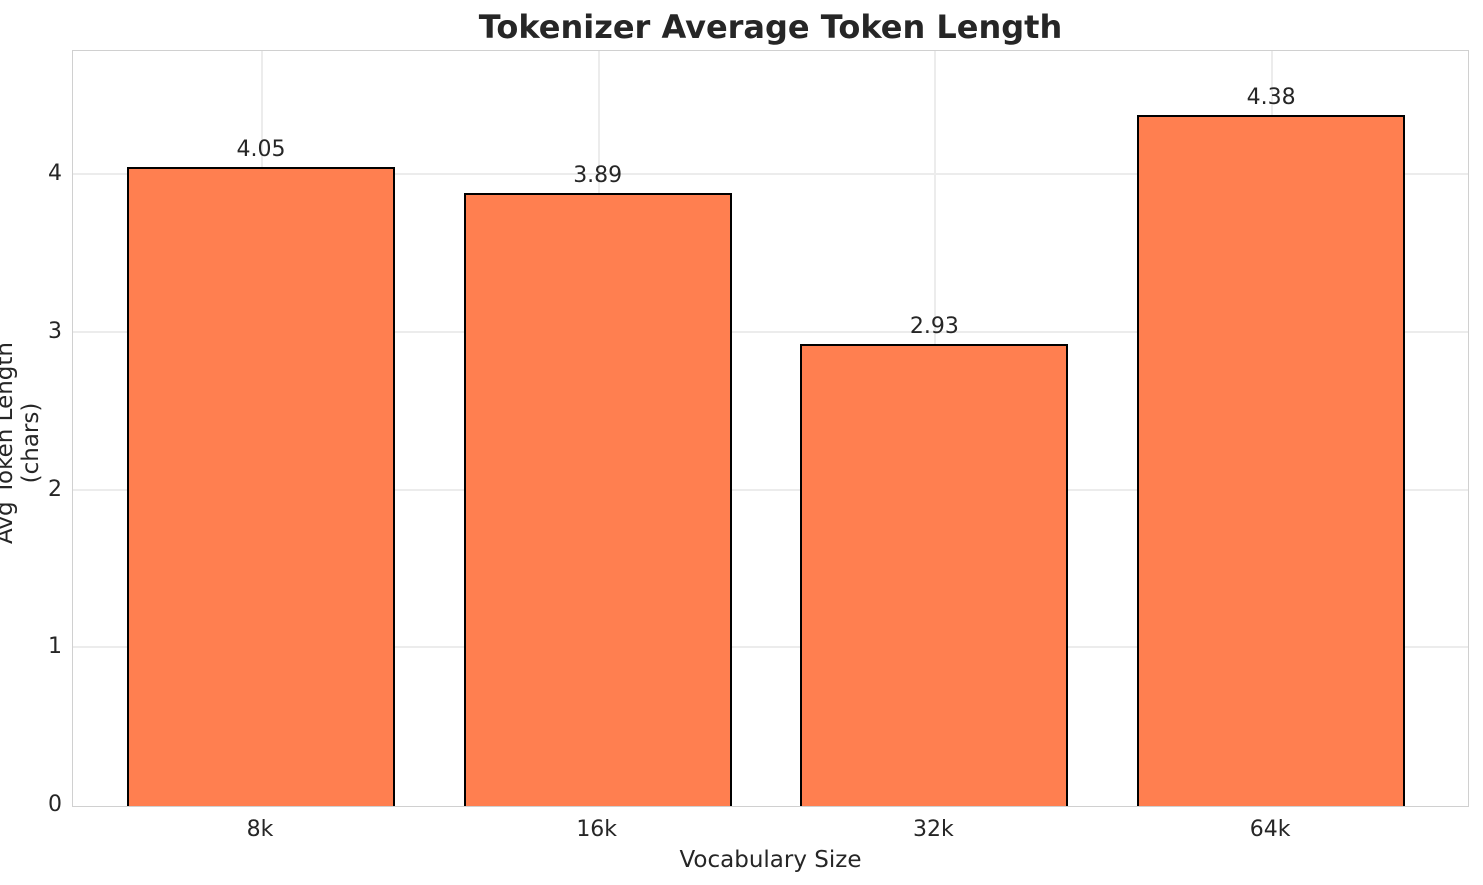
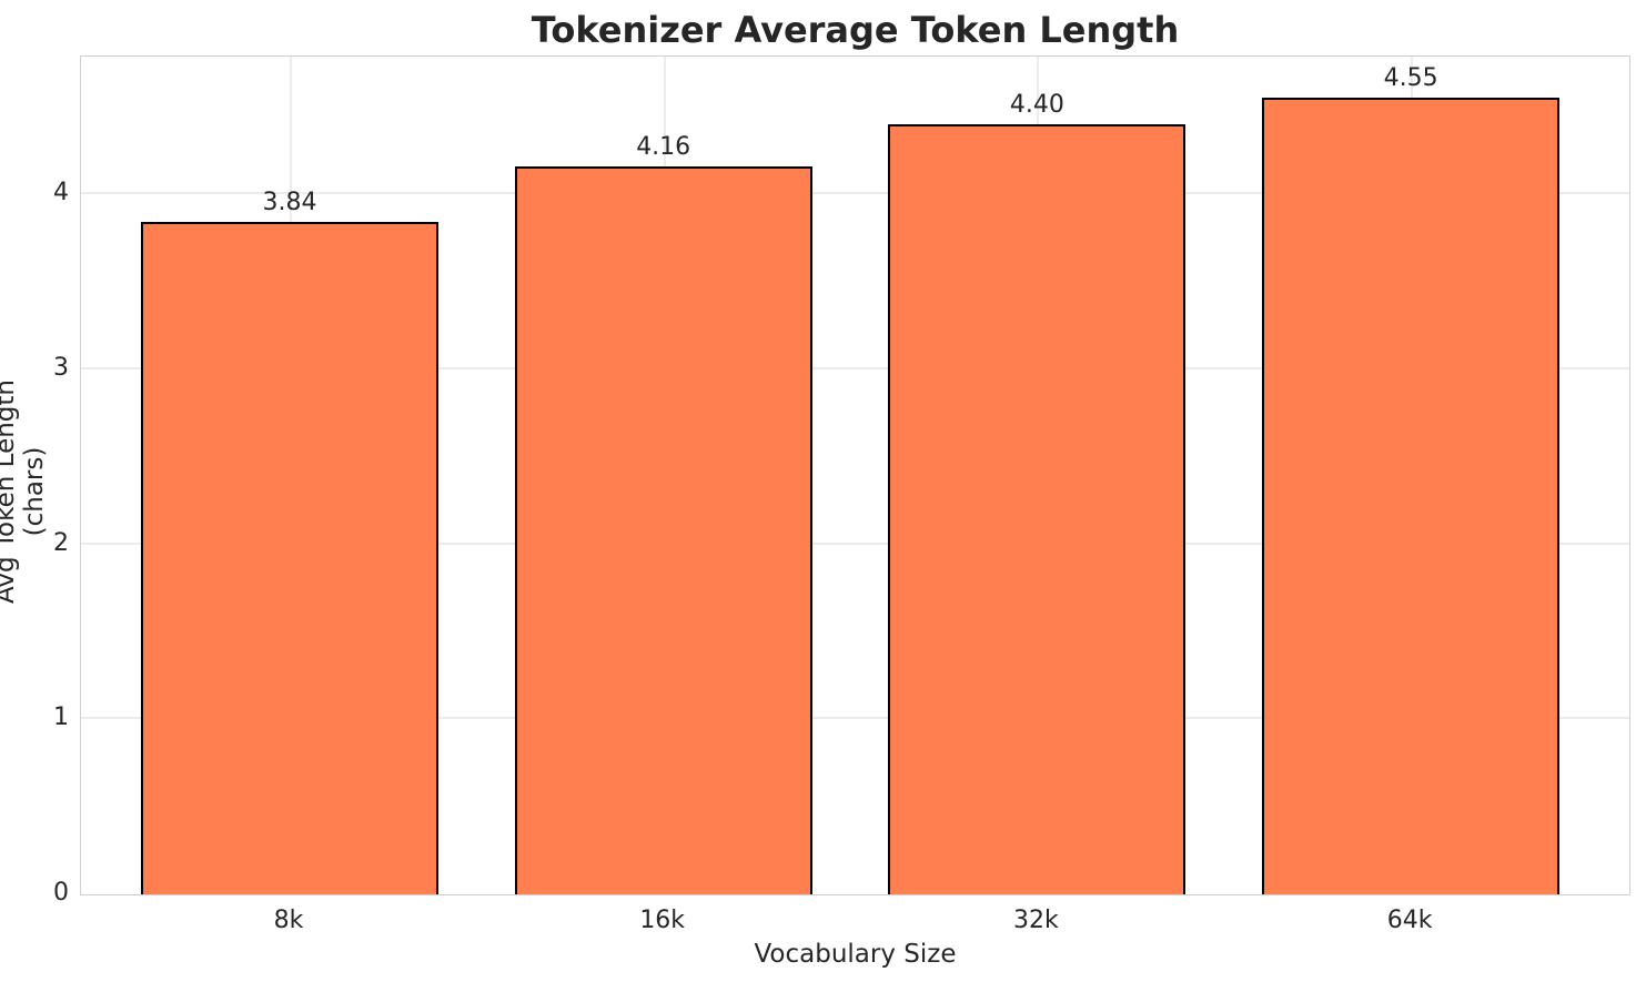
8k: 4.05 -> 3.84
16k: 3.89 -> 4.16
32k: 2.93 -> 4.40
64k: 4.38 -> 4.55
